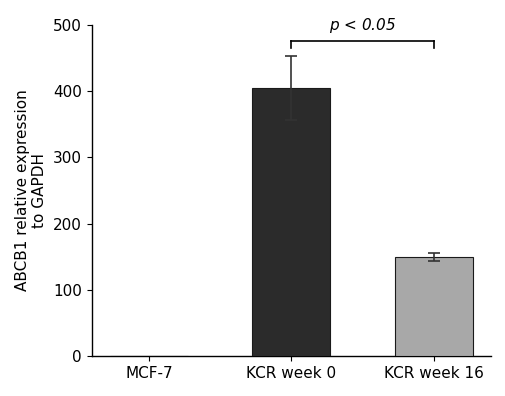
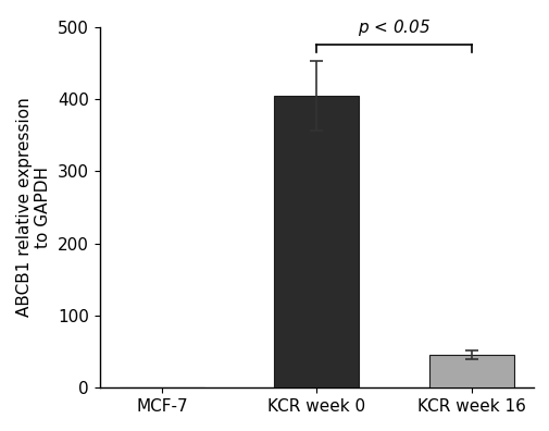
KCR week 16: 150 -> 45
